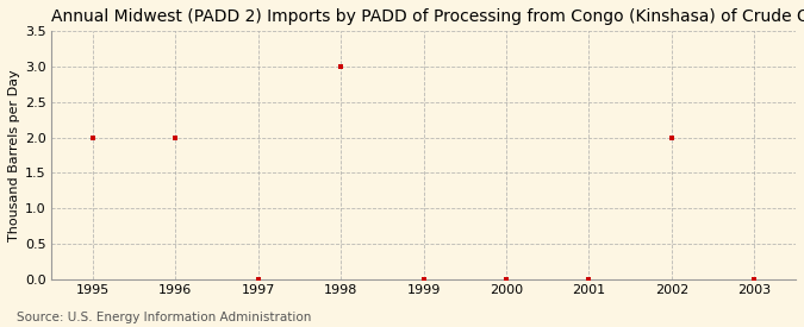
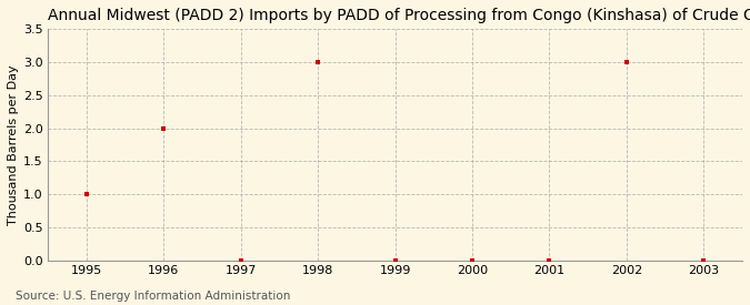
1995: 2 -> 1
2002: 2 -> 3
